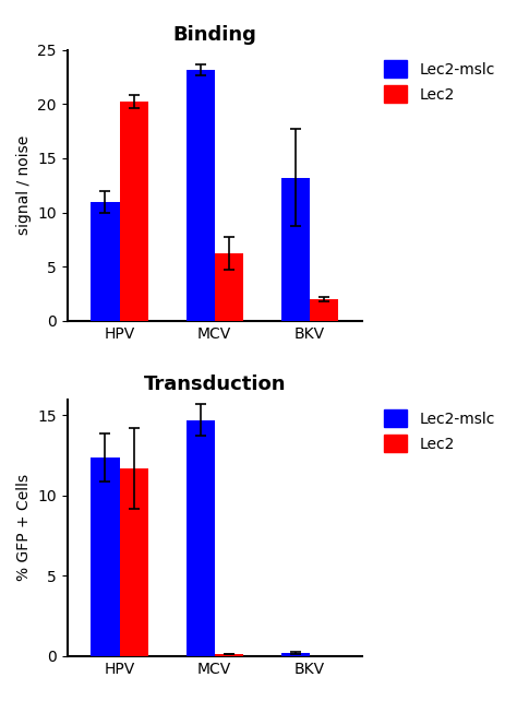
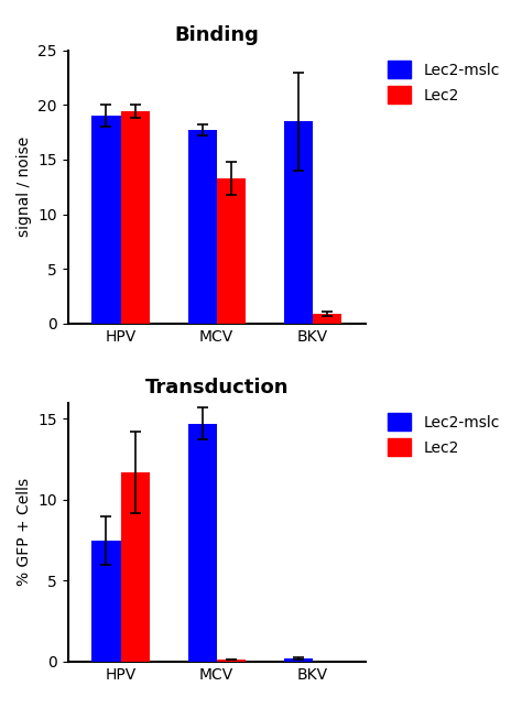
Binding/Lec2-mslc/HPV: 11.0 -> 19.0
Binding/Lec2/HPV: 20.2 -> 19.4
Binding/Lec2-mslc/MCV: 23.2 -> 17.7
Binding/Lec2/MCV: 6.2 -> 13.3
Binding/Lec2-mslc/BKV: 13.2 -> 18.5
Binding/Lec2/BKV: 2.0 -> 0.9
Transduction/Lec2-mslc/HPV: 12.4 -> 7.5
